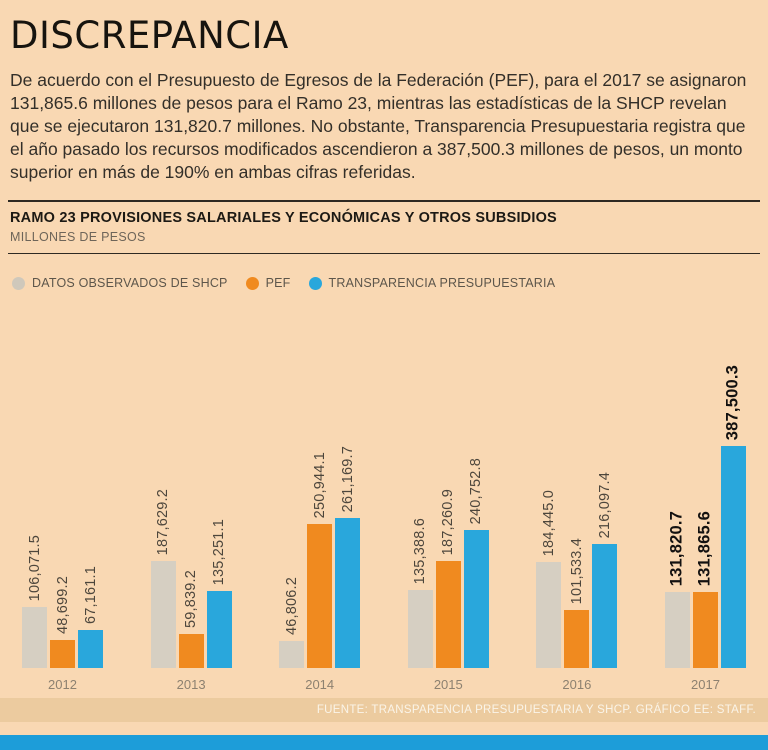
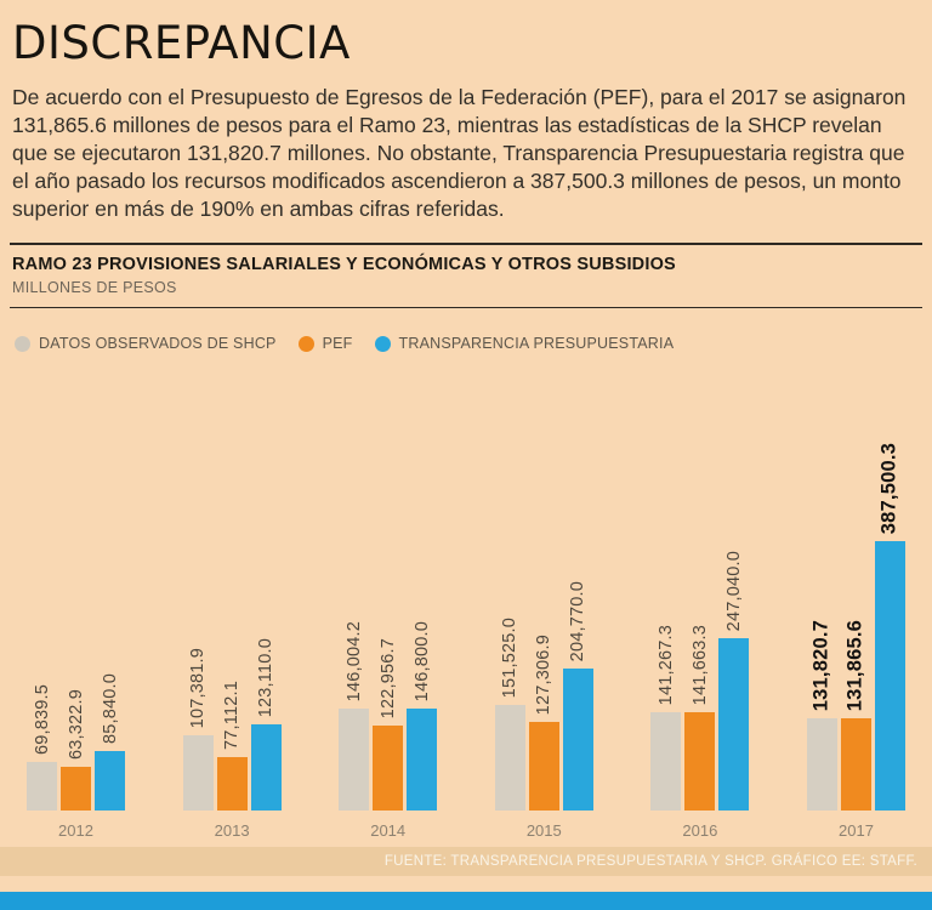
DATOS OBSERVADOS DE SHCP/2012: 106,071.5 -> 69,839.5
PEF/2012: 48,699.2 -> 63,322.9
TRANSPARENCIA PRESUPUESTARIA/2012: 67,161.1 -> 85,840.0
DATOS OBSERVADOS DE SHCP/2013: 187,629.2 -> 107,381.9
PEF/2013: 59,839.2 -> 77,112.1
TRANSPARENCIA PRESUPUESTARIA/2013: 135,251.1 -> 123,110.0
DATOS OBSERVADOS DE SHCP/2014: 46,806.2 -> 146,004.2
PEF/2014: 250,944.1 -> 122,956.7
TRANSPARENCIA PRESUPUESTARIA/2014: 261,169.7 -> 146,800.0
DATOS OBSERVADOS DE SHCP/2015: 135,388.6 -> 151,525.0
PEF/2015: 187,260.9 -> 127,306.9
TRANSPARENCIA PRESUPUESTARIA/2015: 240,752.8 -> 204,770.0
DATOS OBSERVADOS DE SHCP/2016: 184,445.0 -> 141,267.3
PEF/2016: 101,533.4 -> 141,663.3
TRANSPARENCIA PRESUPUESTARIA/2016: 216,097.4 -> 247,040.0
